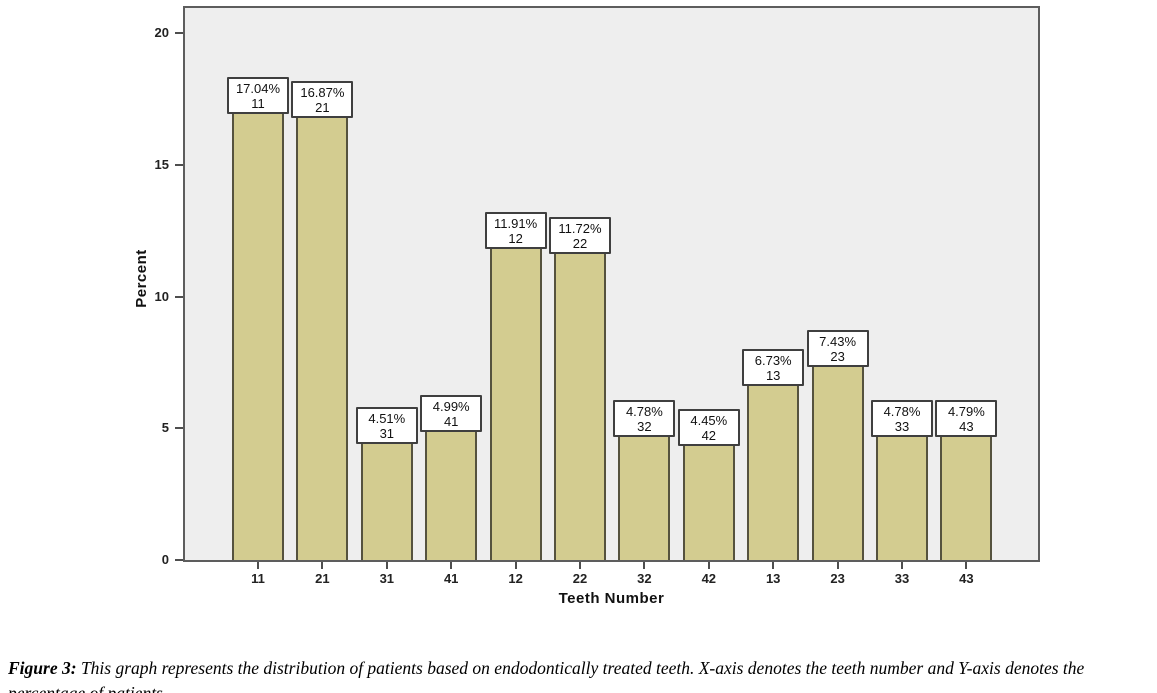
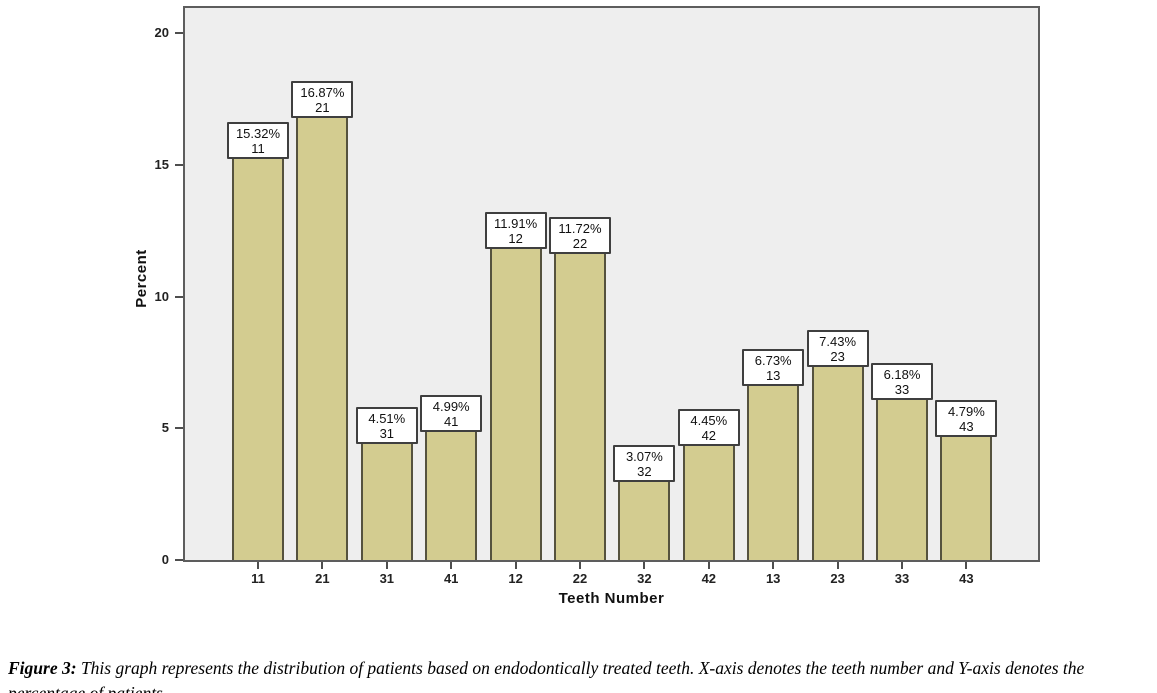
11: 17.04% -> 15.32%
32: 4.78% -> 3.07%
33: 4.78% -> 6.18%
